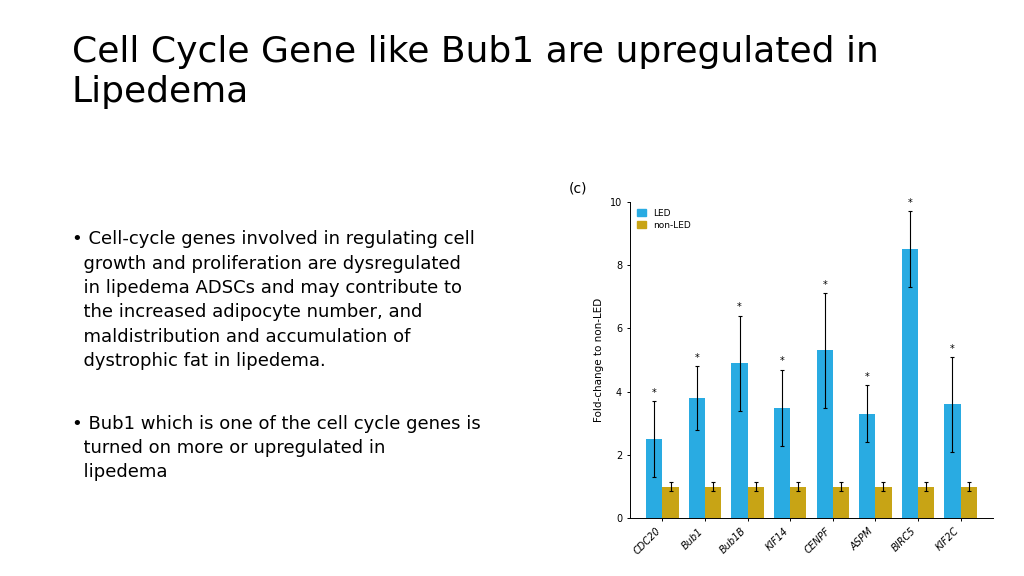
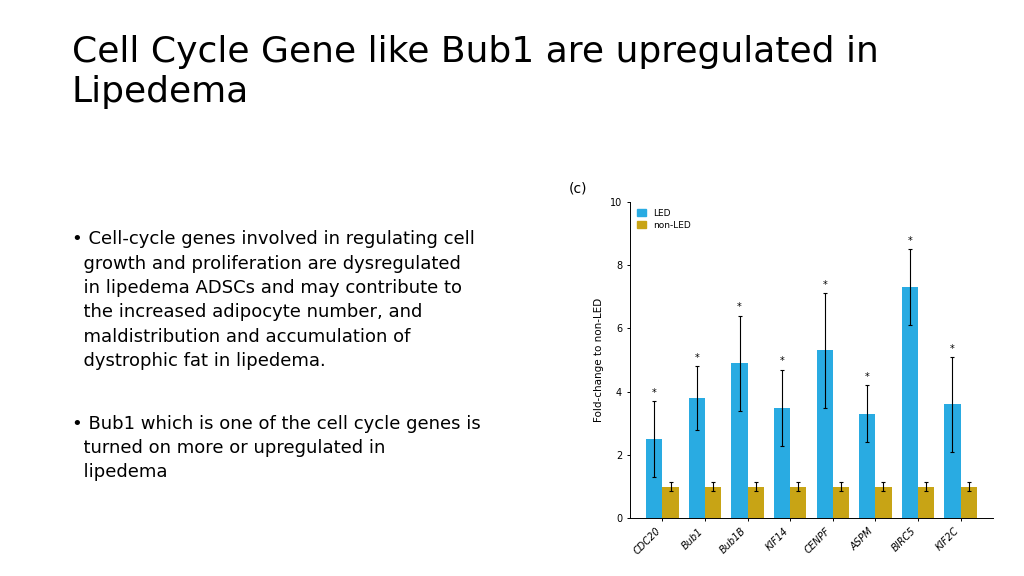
LED/BIRC5: 8.5 -> 7.3
